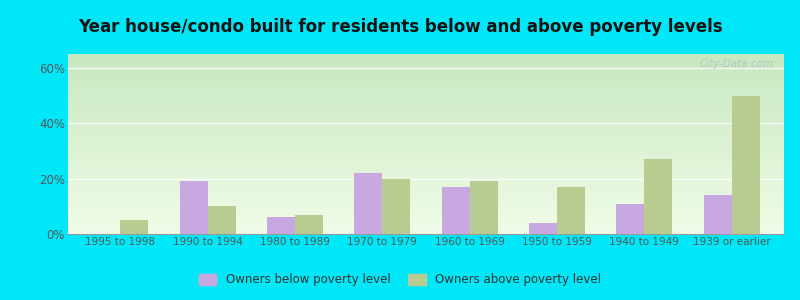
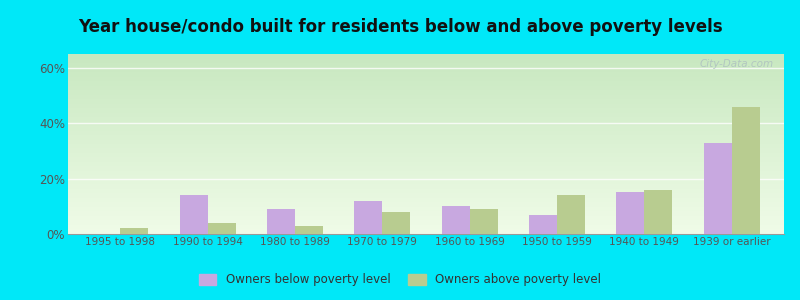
Owners above poverty level/1995 to 1998: 5% -> 2%
Owners below poverty level/1990 to 1994: 19% -> 14%
Owners above poverty level/1990 to 1994: 10% -> 4%
Owners below poverty level/1980 to 1989: 6% -> 9%
Owners above poverty level/1980 to 1989: 7% -> 3%
Owners below poverty level/1970 to 1979: 22% -> 12%
Owners above poverty level/1970 to 1979: 20% -> 8%
Owners below poverty level/1960 to 1969: 17% -> 10%
Owners above poverty level/1960 to 1969: 19% -> 9%
Owners below poverty level/1950 to 1959: 4% -> 7%
Owners above poverty level/1950 to 1959: 17% -> 14%
Owners below poverty level/1940 to 1949: 11% -> 15%
Owners above poverty level/1940 to 1949: 27% -> 16%
Owners below poverty level/1939 or earlier: 14% -> 33%
Owners above poverty level/1939 or earlier: 50% -> 46%
